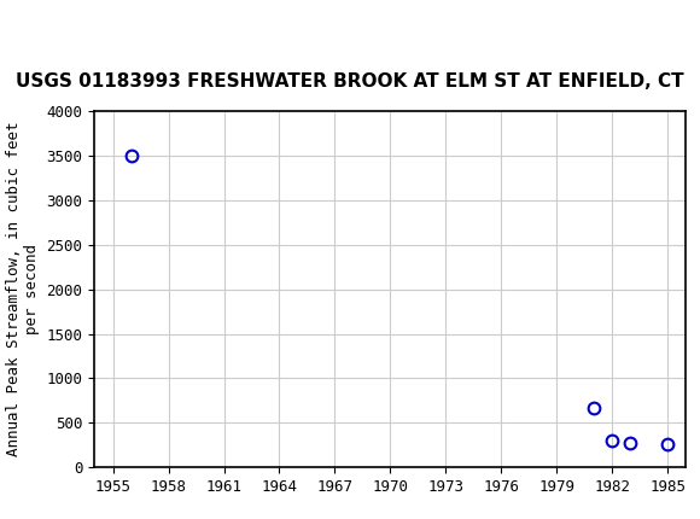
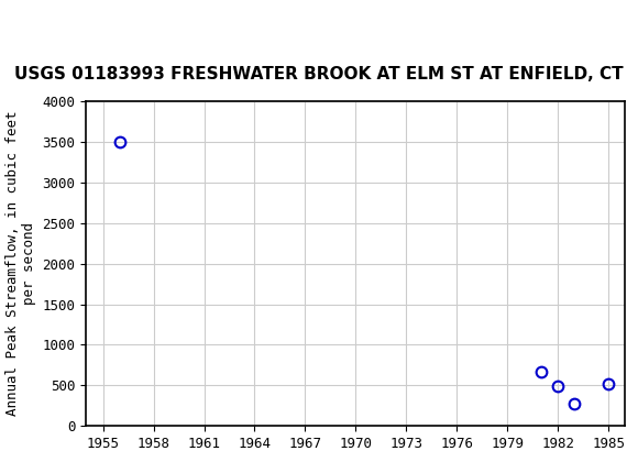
1982: 300 -> 490
1985: 260 -> 520
